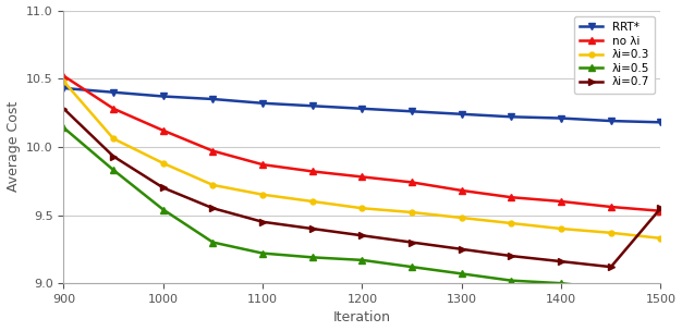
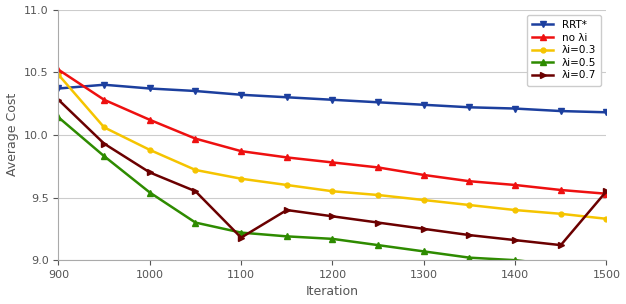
RRT*/900: 10.43 -> 10.37
λi=0.7/1100: 9.45 -> 9.18
